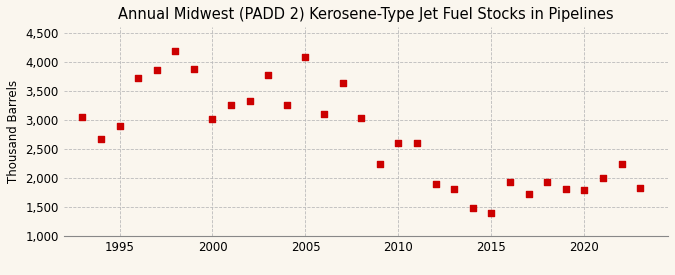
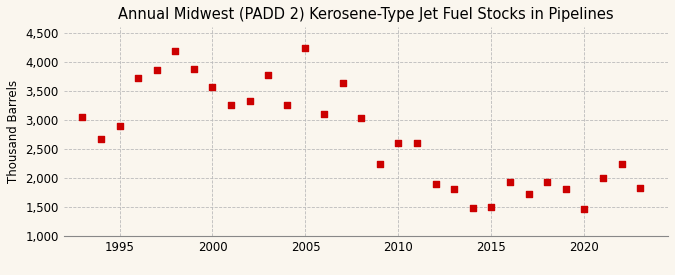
2000: 3,020 -> 3,580
2005: 4,080 -> 4,250
2015: 1,400 -> 1,510
2020: 1,800 -> 1,480
